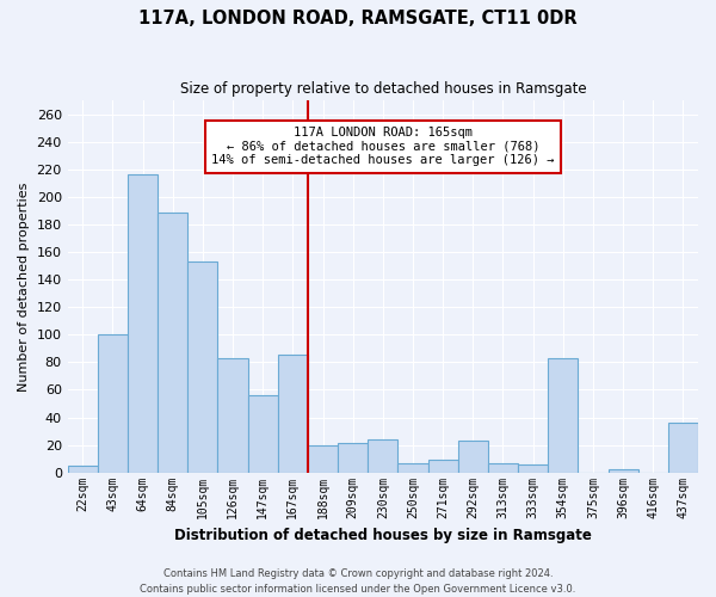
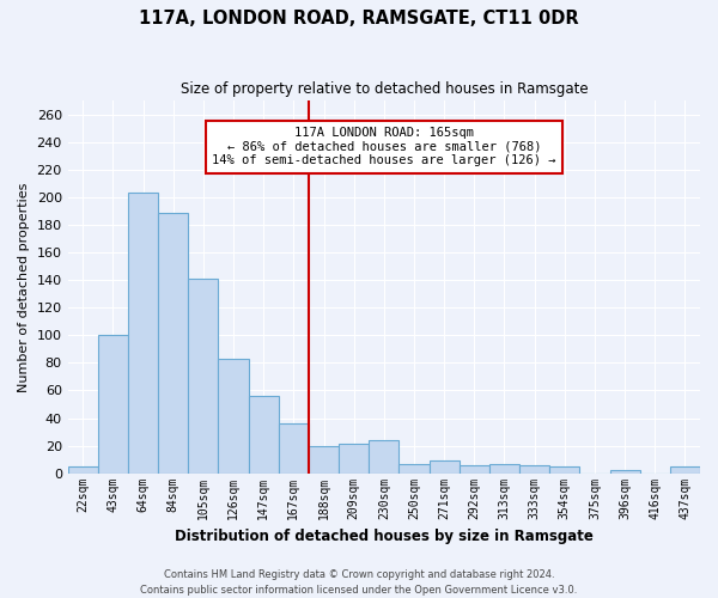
64sqm: 217 -> 204
105sqm: 153 -> 141
167sqm: 86 -> 36
292sqm: 23 -> 6
354sqm: 83 -> 5
437sqm: 36 -> 5
